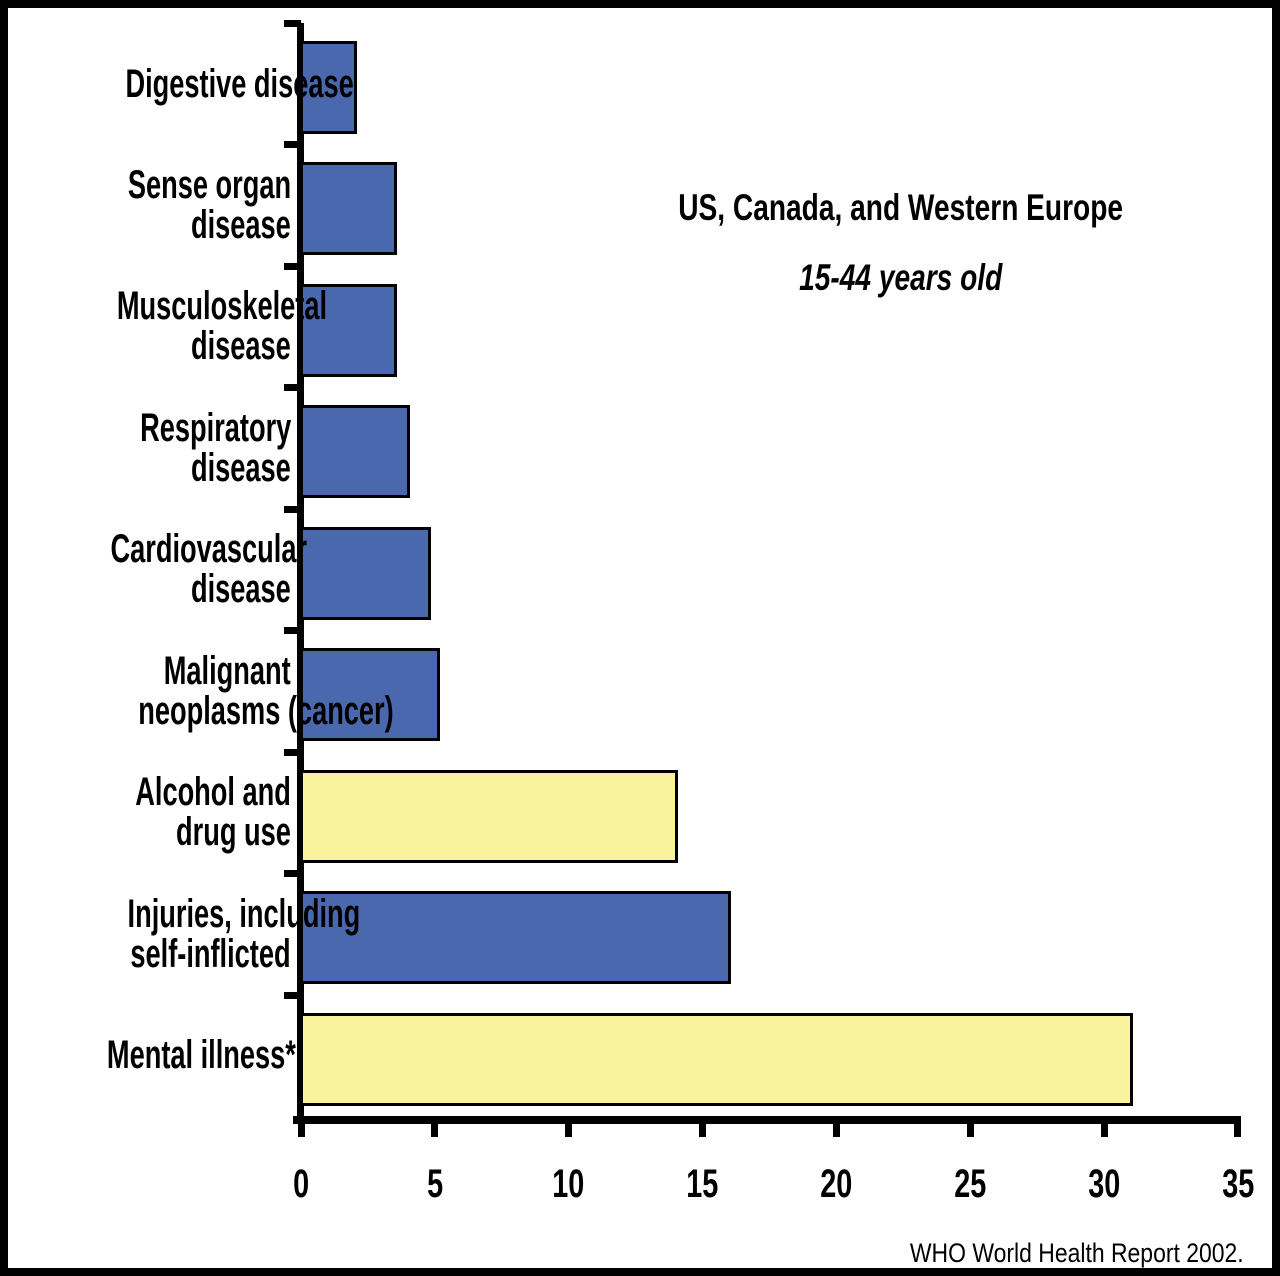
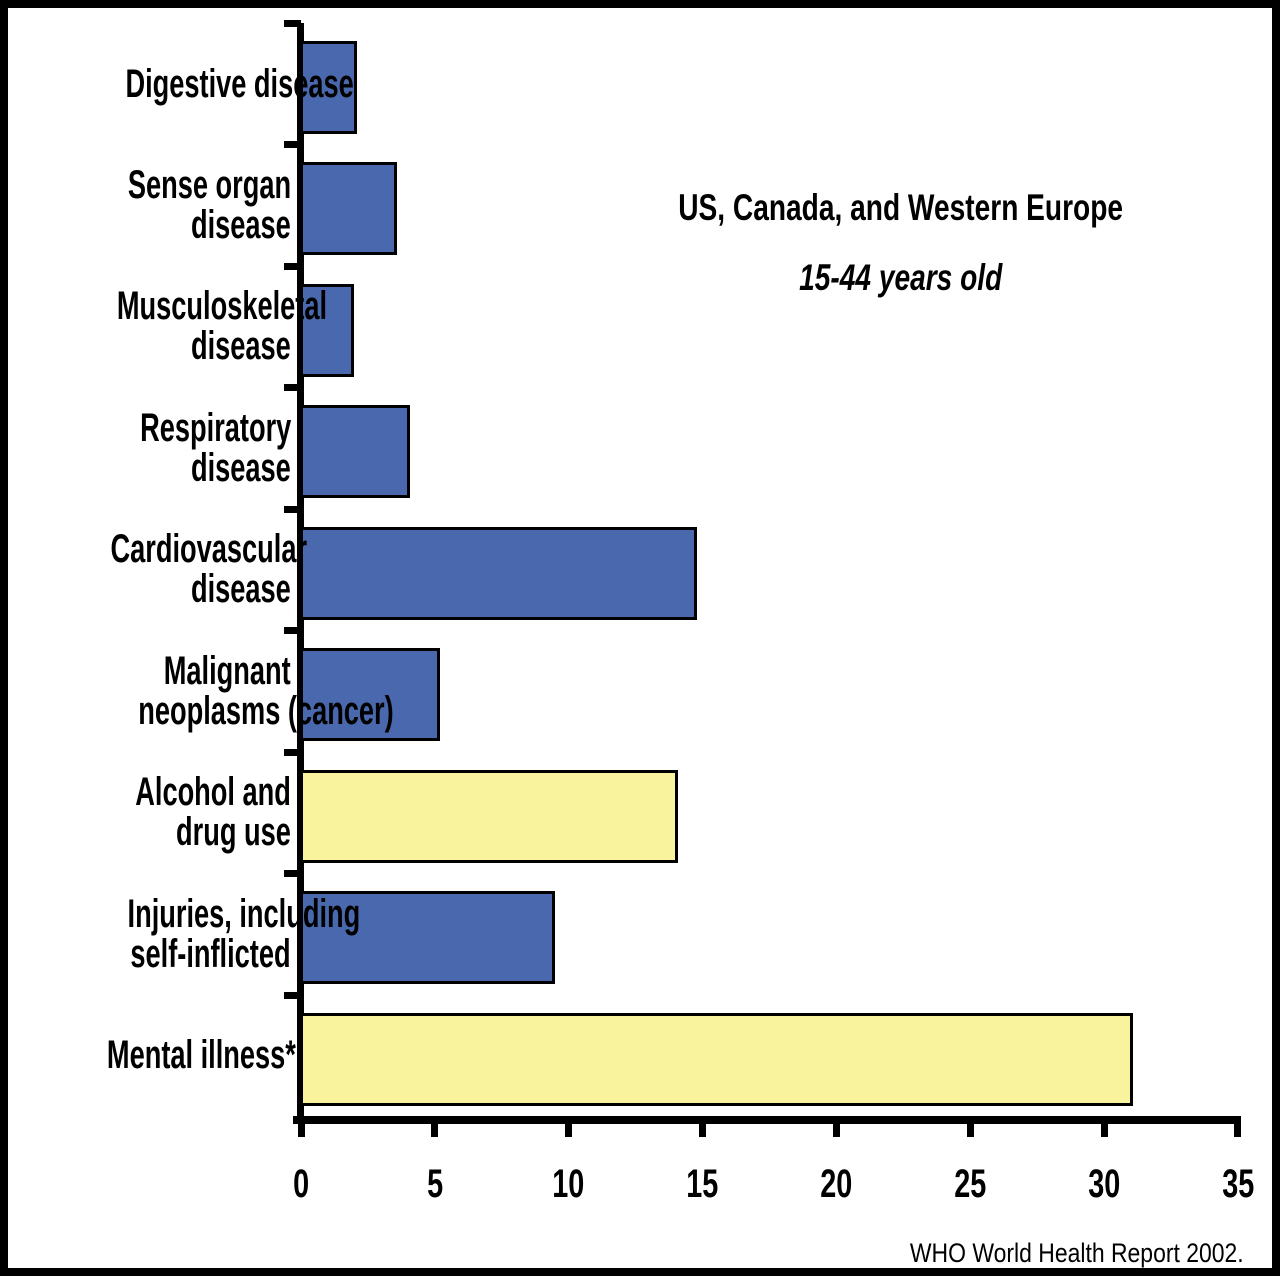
Musculoskeletal disease: 3.5 -> 1.9
Cardiovascular disease: 4.8 -> 14.7
Injuries, including self-inflicted: 16.0 -> 9.4
